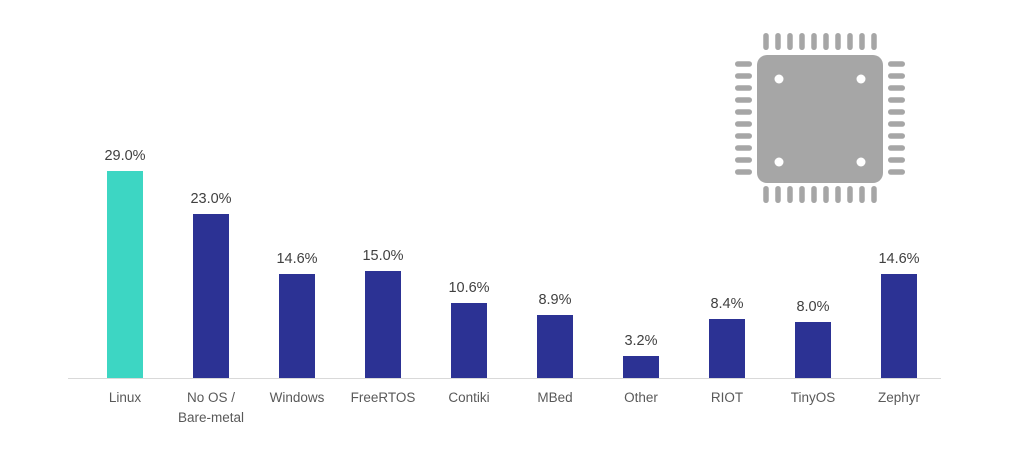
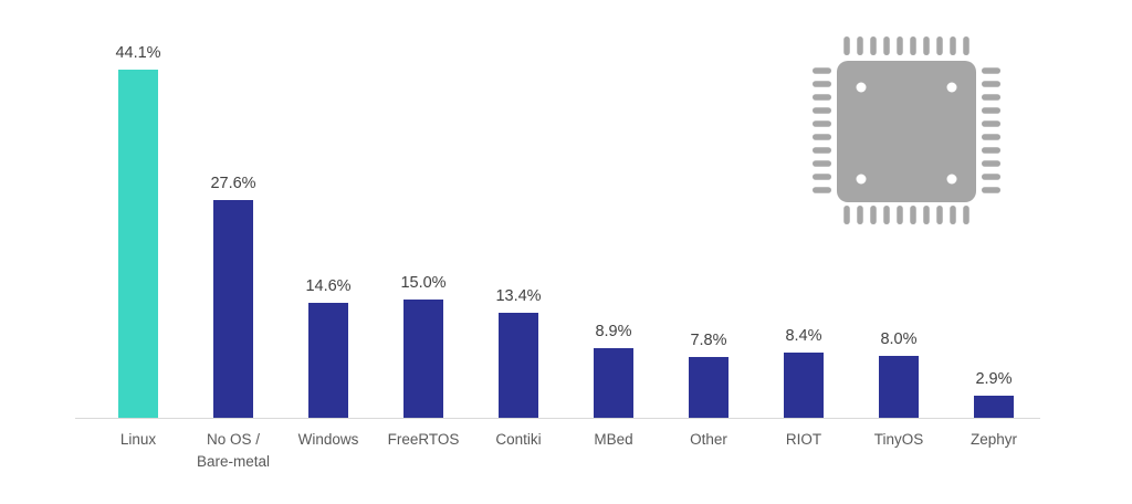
Linux: 29.0% -> 44.1%
No OS / Bare-metal: 23.0% -> 27.6%
Contiki: 10.6% -> 13.4%
Other: 3.2% -> 7.8%
Zephyr: 14.6% -> 2.9%
